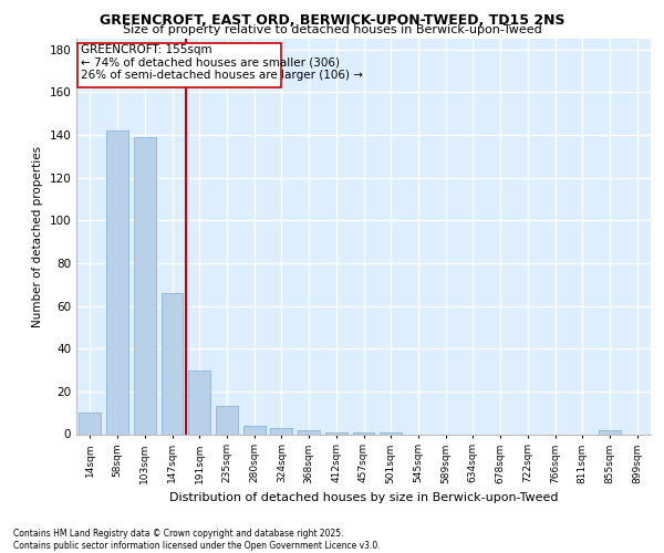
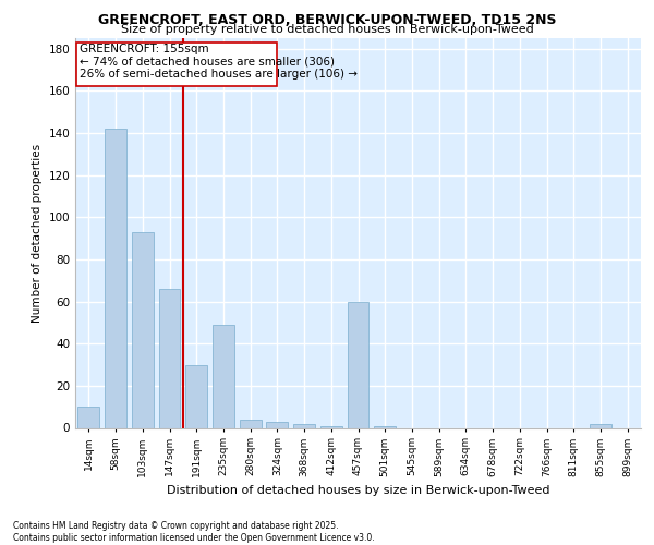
103sqm: 139 -> 93
235sqm: 13 -> 49
457sqm: 1 -> 60
